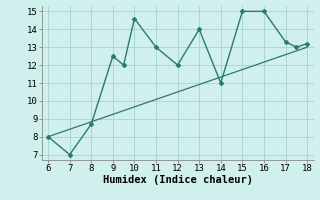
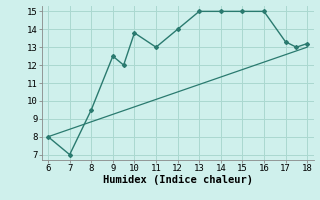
8: 8.7 -> 9.5
10: 14.6 -> 13.8
12: 12.0 -> 14.0
13: 14.0 -> 15.0
14: 11.0 -> 15.0
